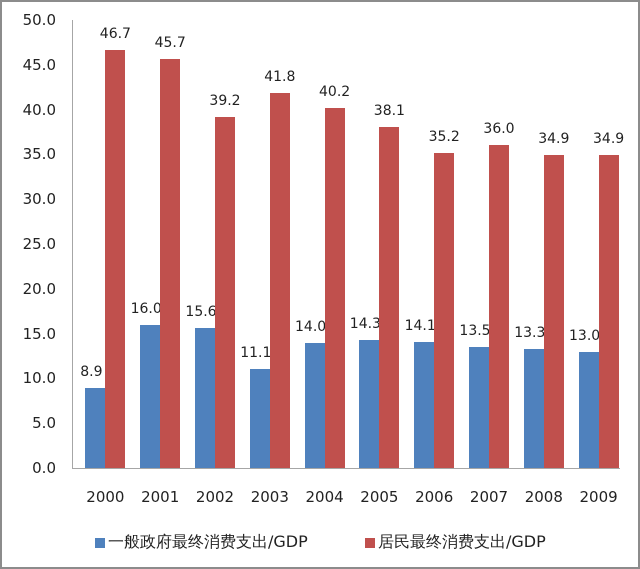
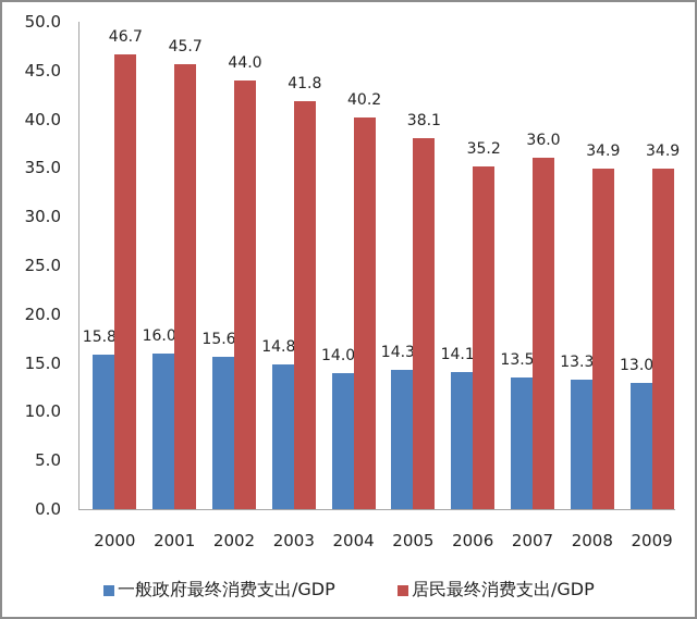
一般政府最终消费支出/GDP/2000: 8.9 -> 15.8
居民最终消费支出/GDP/2002: 39.2 -> 44.0
一般政府最终消费支出/GDP/2003: 11.1 -> 14.8
